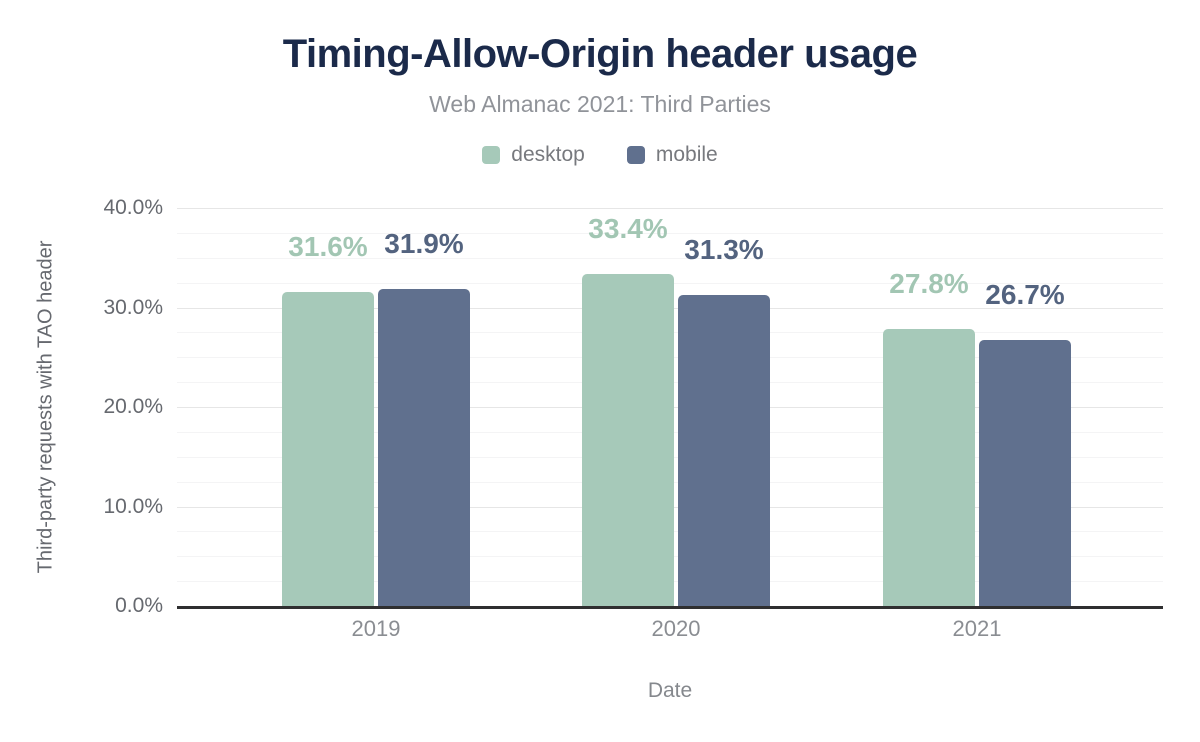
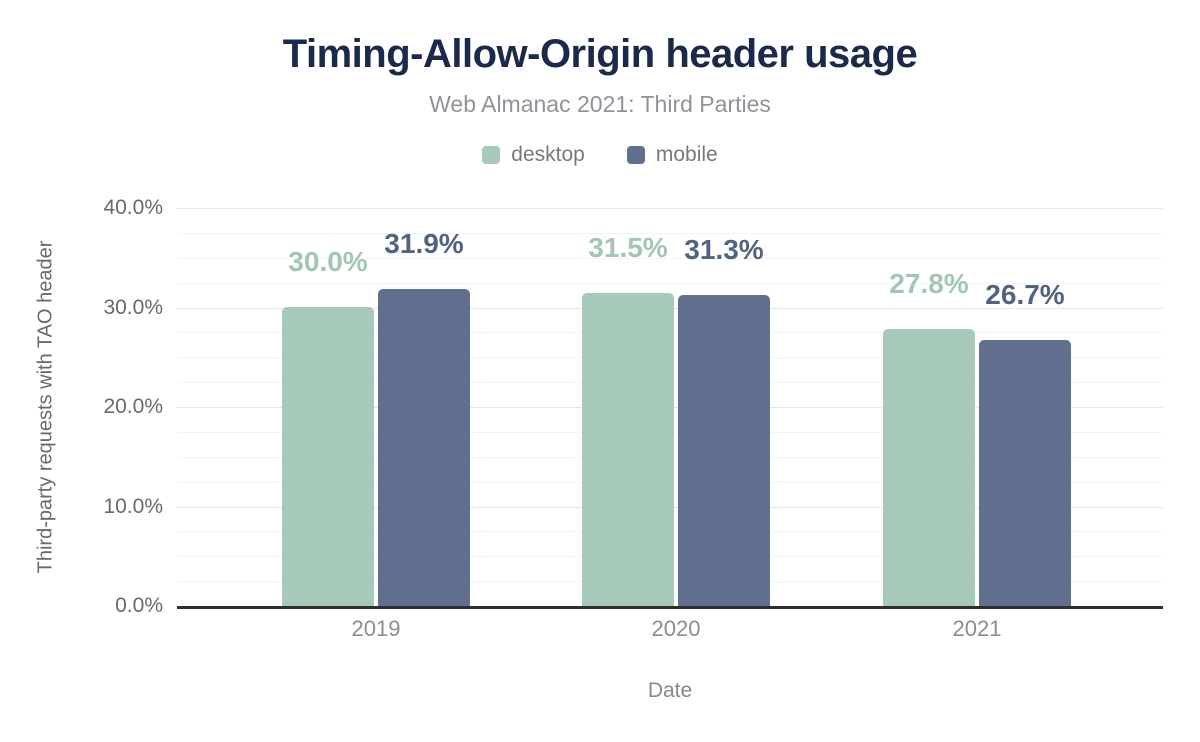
desktop/2019: 31.6% -> 30.0%
desktop/2020: 33.4% -> 31.5%
